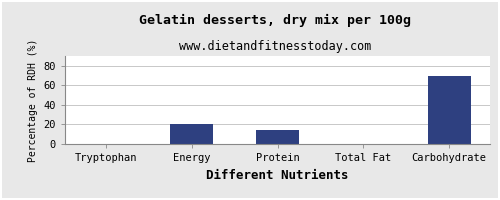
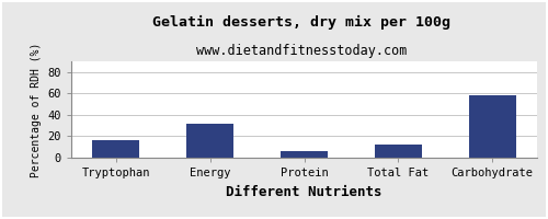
Tryptophan: 0 -> 16
Energy: 20 -> 32
Protein: 14 -> 6
Total Fat: 0 -> 12
Carbohydrate: 70 -> 58
